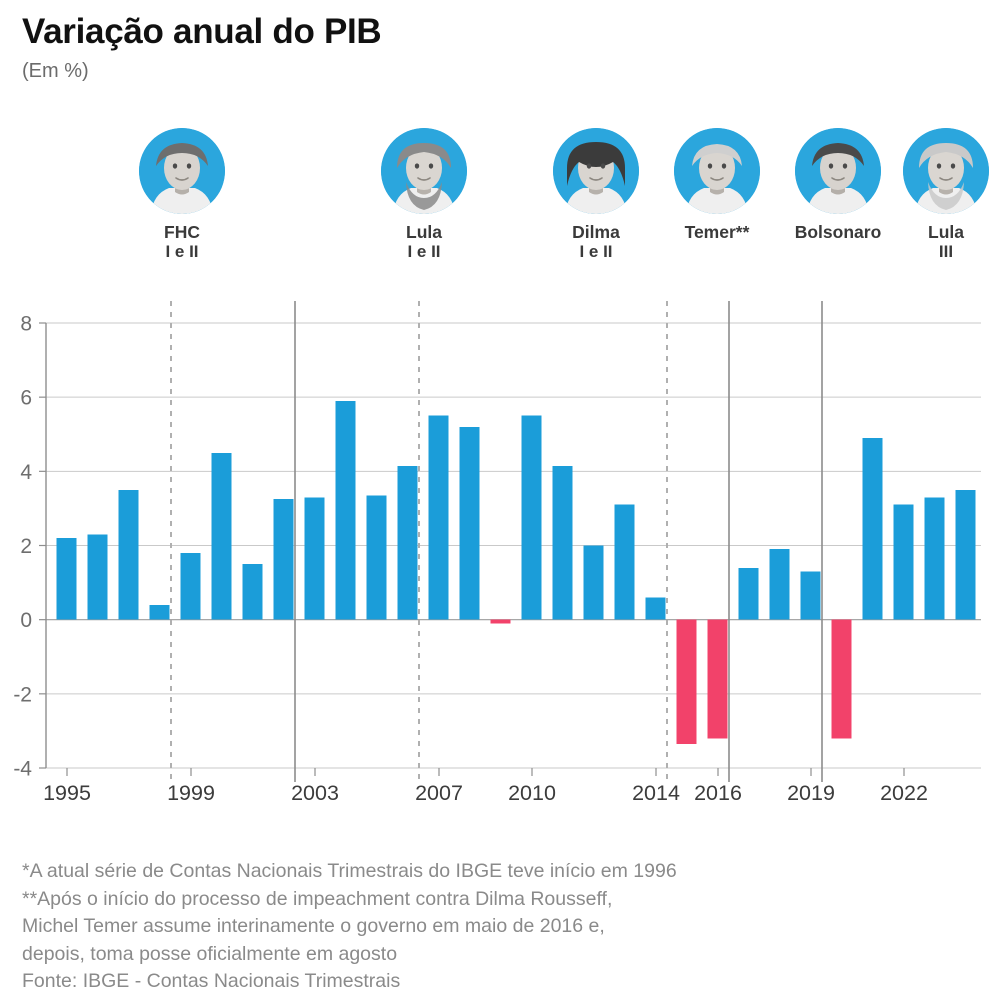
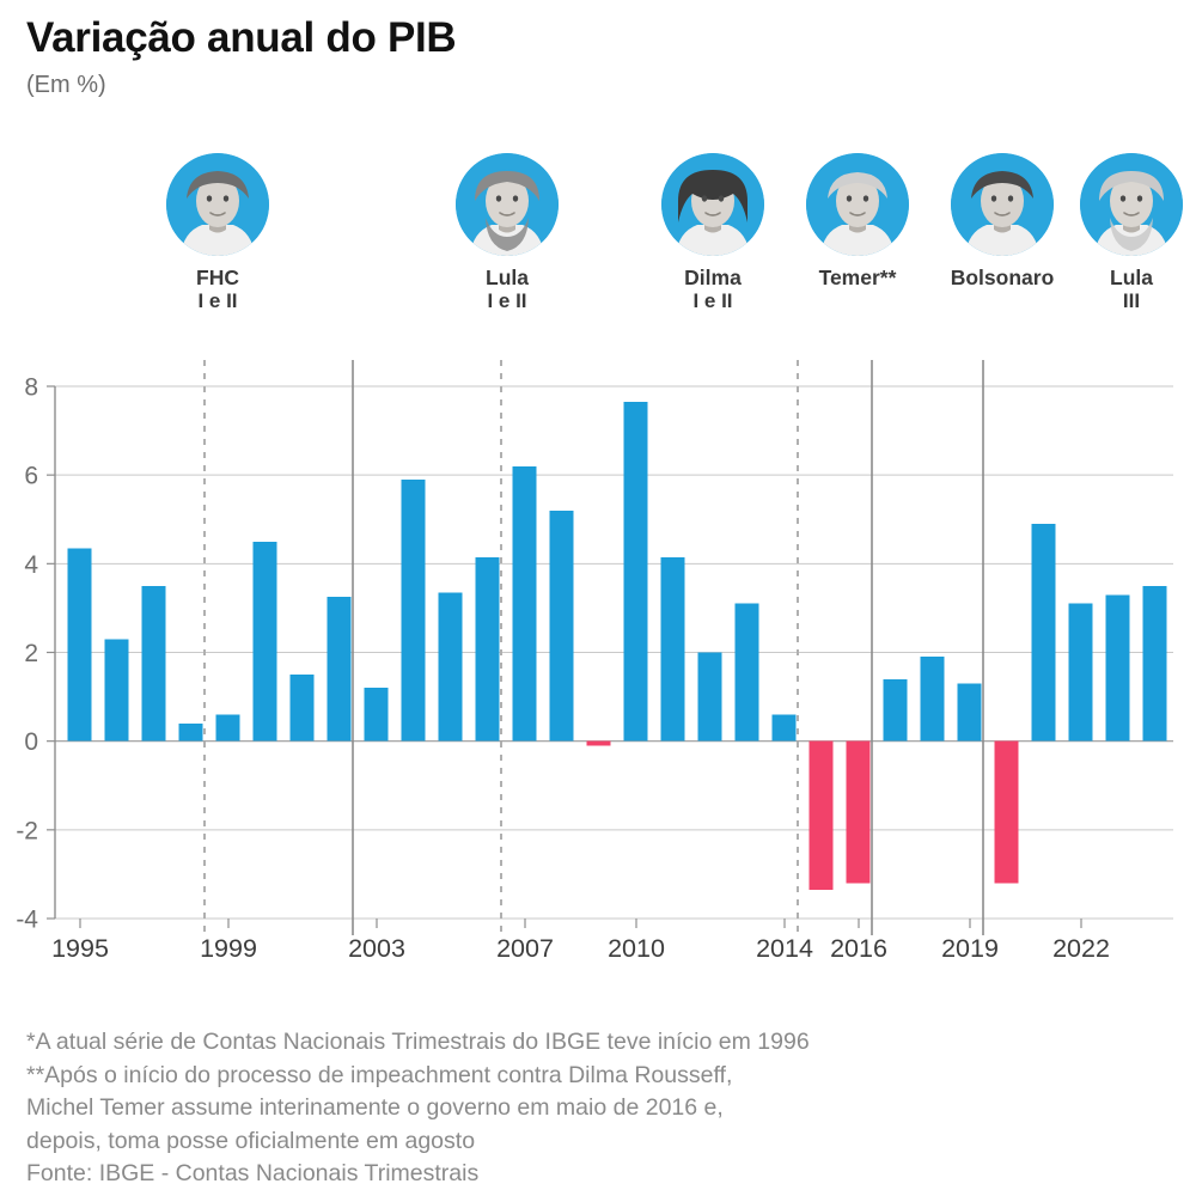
1995: 2.2 -> 4.3
1999: 1.8 -> 0.6
2003: 3.3 -> 1.2
2007: 5.5 -> 6.2
2010: 5.5 -> 7.7
